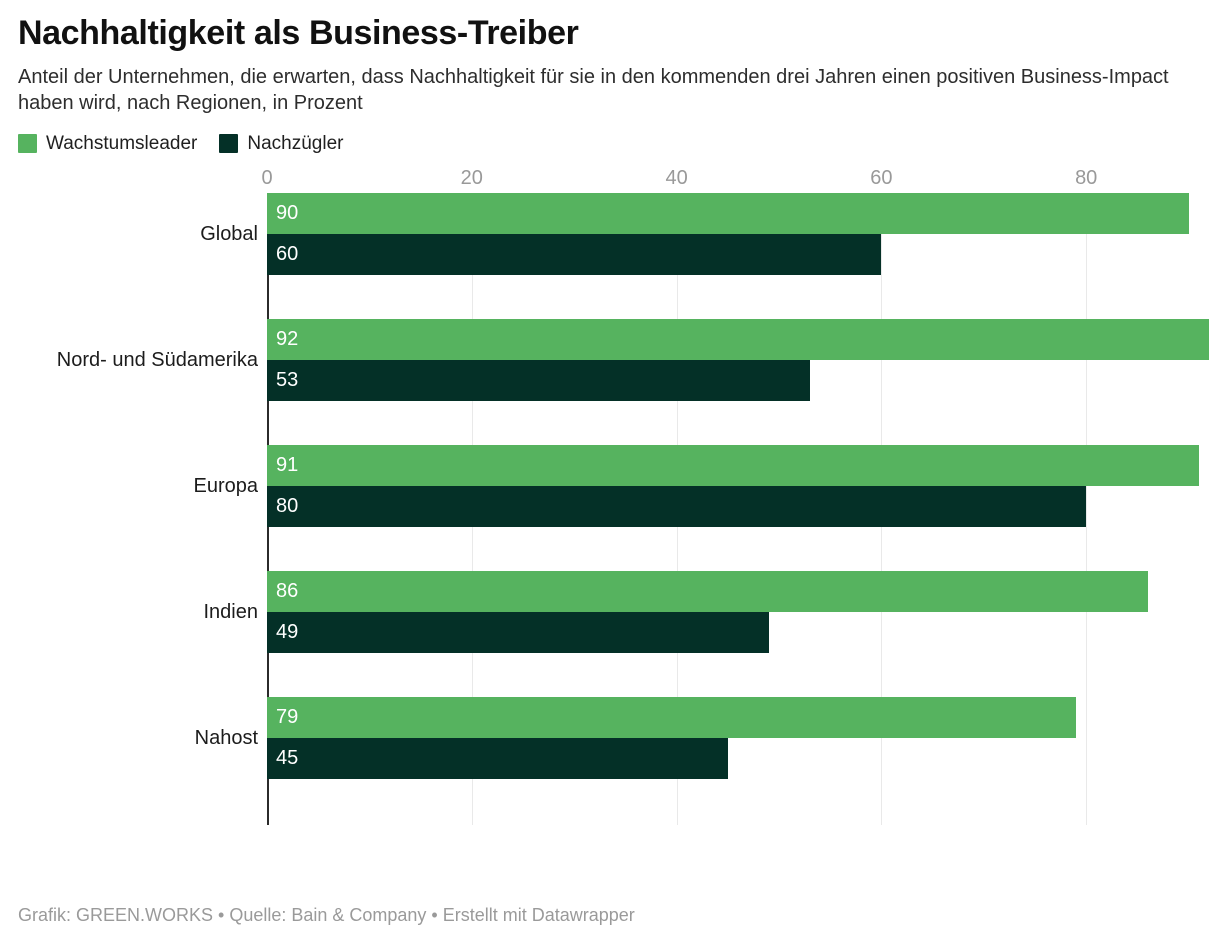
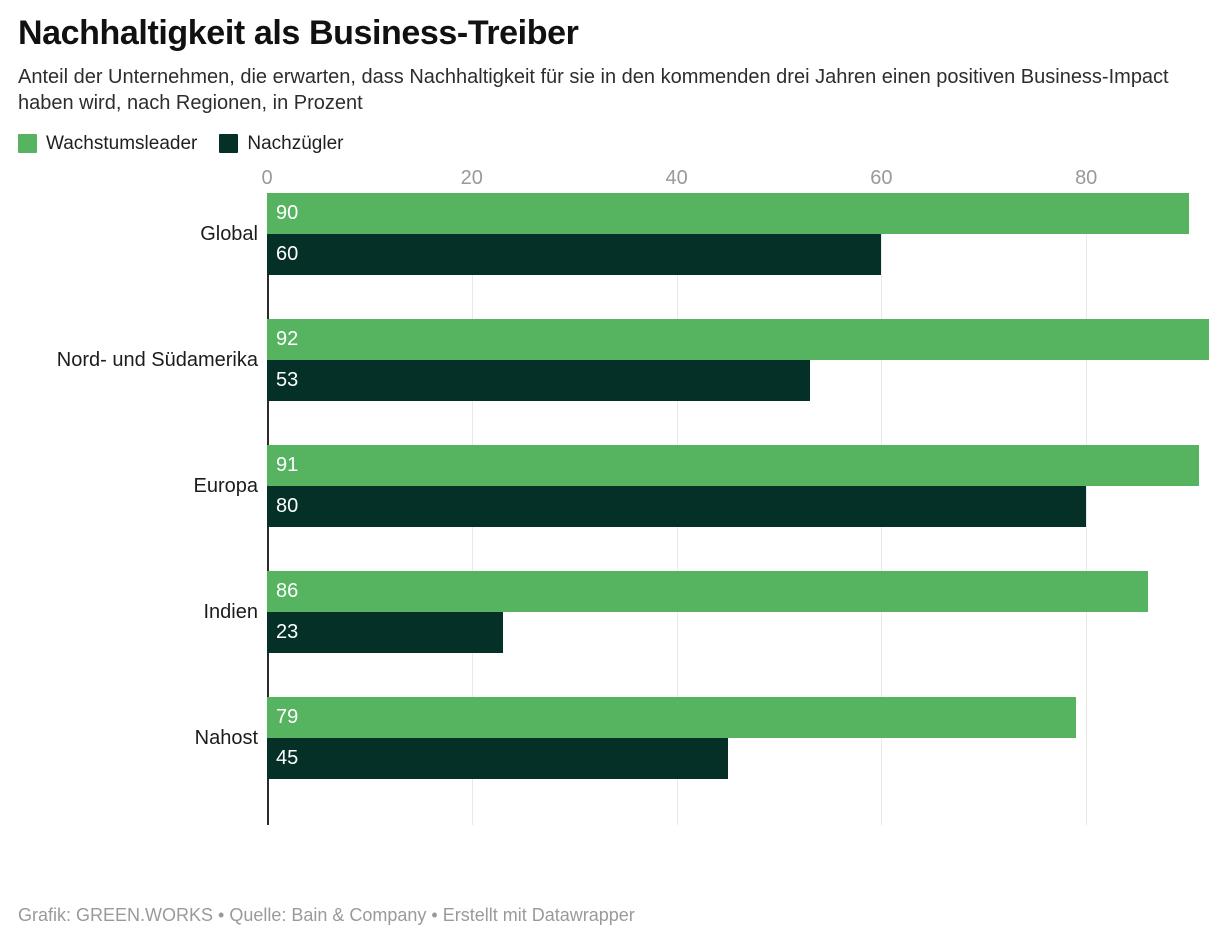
Nachzügler/Indien: 49 -> 23
